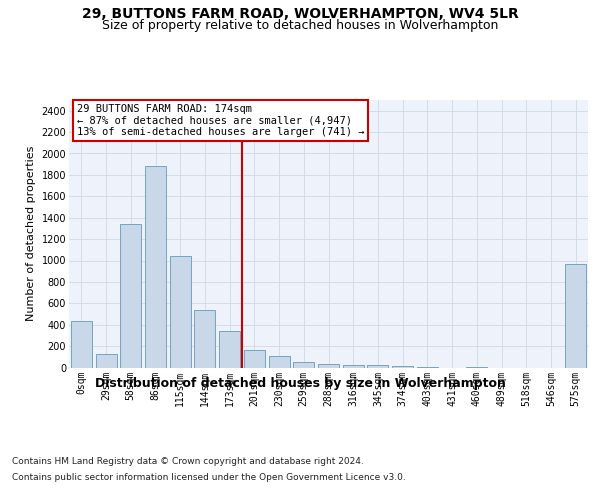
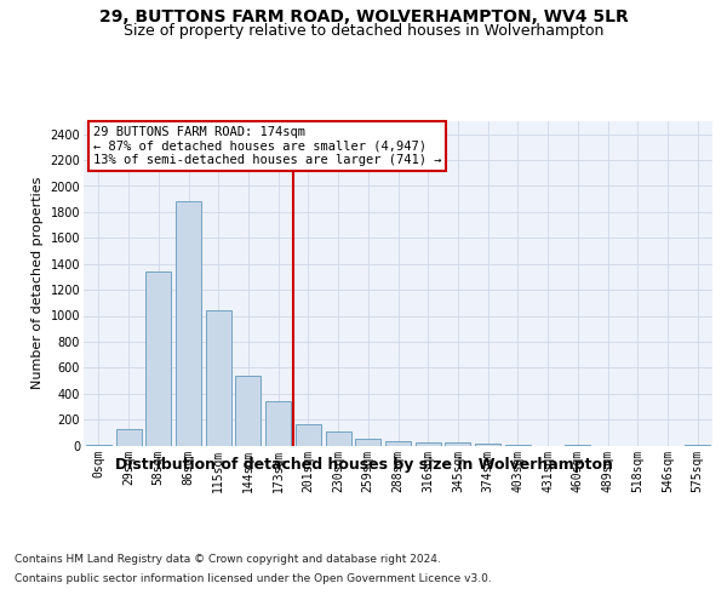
0sqm: 430 -> 0
575sqm: 970 -> 0
